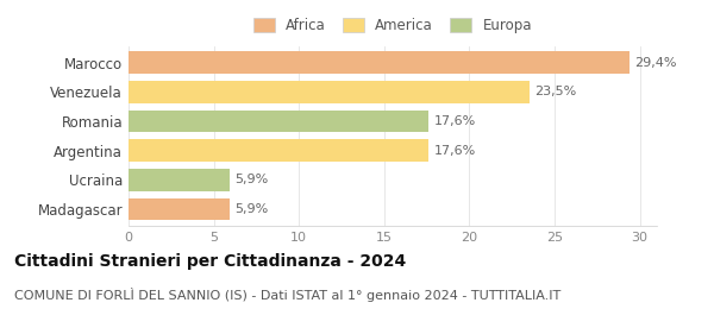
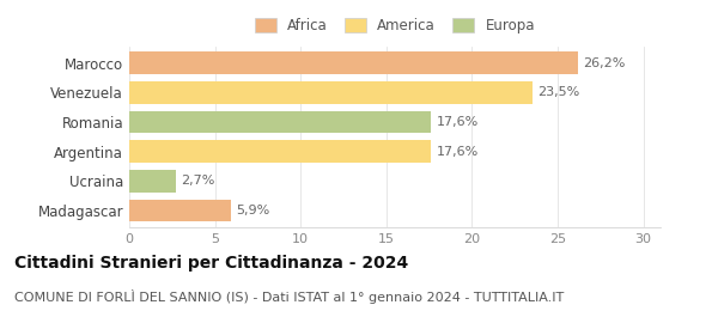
Marocco: 29,4% -> 26,2%
Ucraina: 5,9% -> 2,7%
